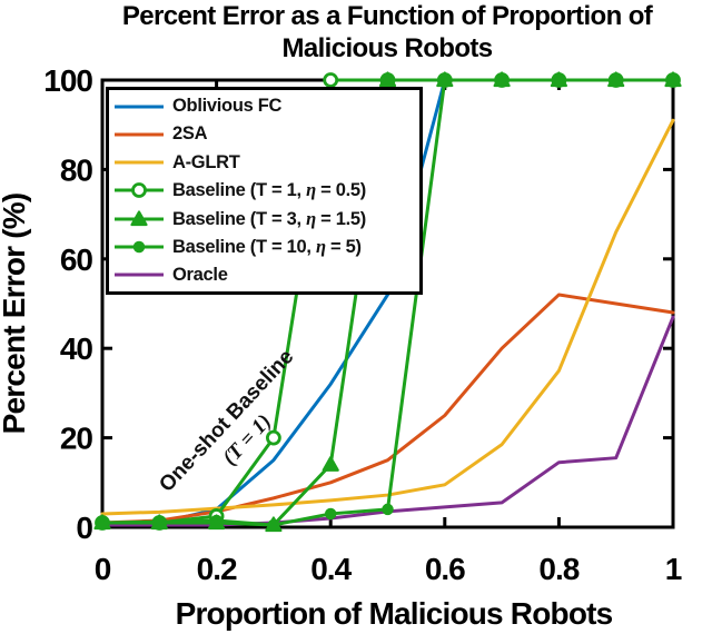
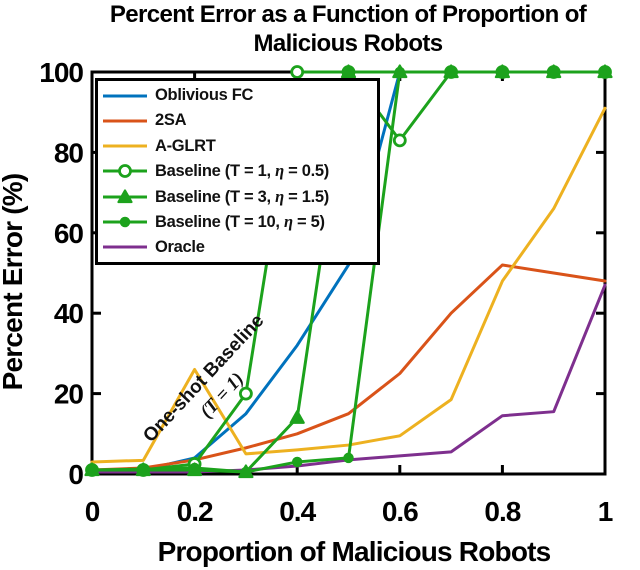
A-GLRT/0.2: 4 -> 26
Baseline (T = 1, η = 0.5)/0.6: 100 -> 83
A-GLRT/0.8: 35 -> 48
